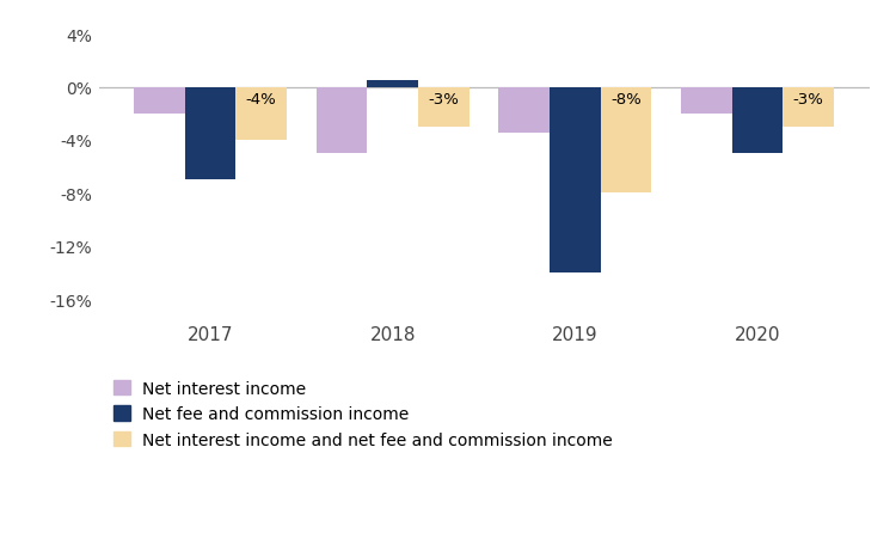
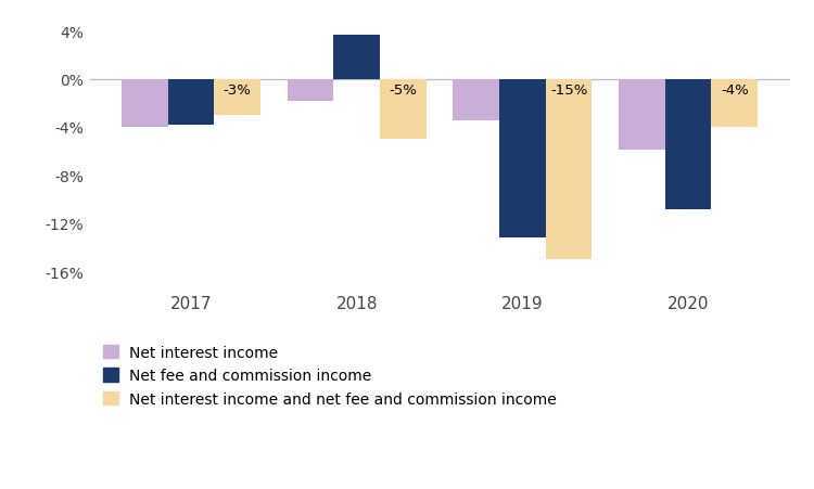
Net interest income/2017: -2.0% -> -4.0%
Net fee and commission income/2017: -7.0% -> -3.8%
Net interest income and net fee and commission income/2017: -4% -> -3%
Net interest income/2018: -5.0% -> -1.8%
Net fee and commission income/2018: 0.5% -> 3.7%
Net interest income and net fee and commission income/2018: -3% -> -5%
Net fee and commission income/2019: -14.0% -> -13.2%
Net interest income and net fee and commission income/2019: -8% -> -15%
Net interest income/2020: -2.0% -> -5.9%
Net fee and commission income/2020: -5.0% -> -10.9%
Net interest income and net fee and commission income/2020: -3% -> -4%
